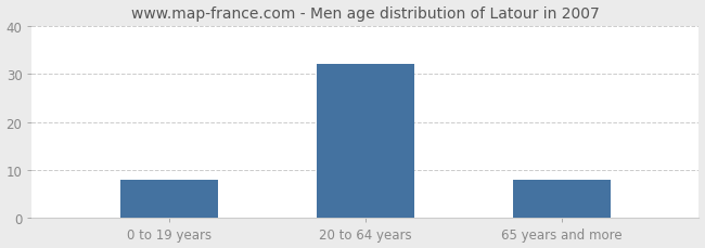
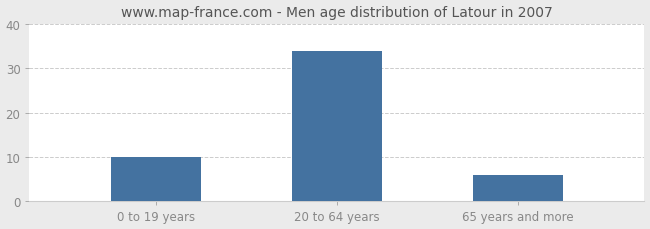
0 to 19 years: 8 -> 10
20 to 64 years: 32 -> 34
65 years and more: 8 -> 6
